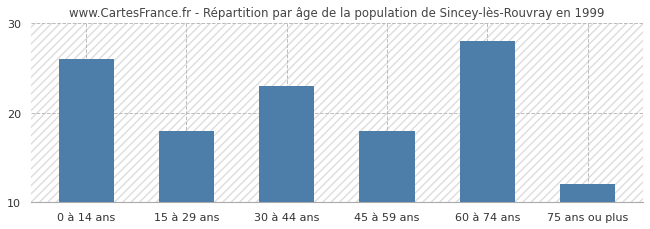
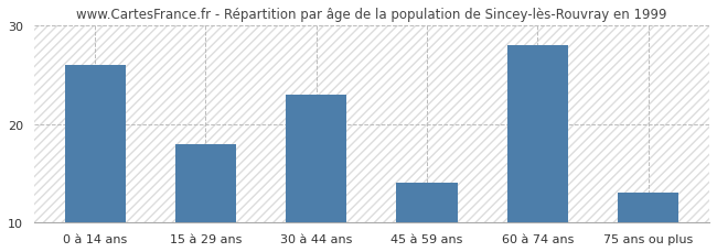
45 à 59 ans: 18 -> 14
75 ans ou plus: 12 -> 13
